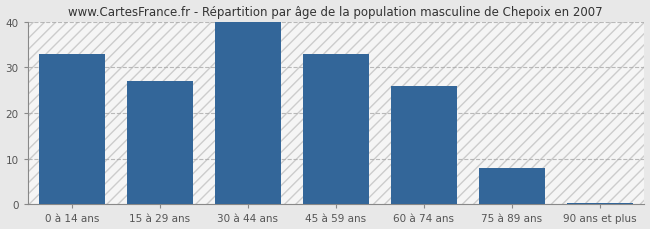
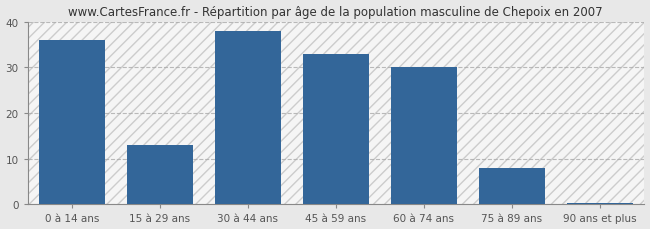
0 à 14 ans: 33.0 -> 36.0
15 à 29 ans: 27.0 -> 13.0
30 à 44 ans: 40.0 -> 38.0
60 à 74 ans: 26.0 -> 30.0
